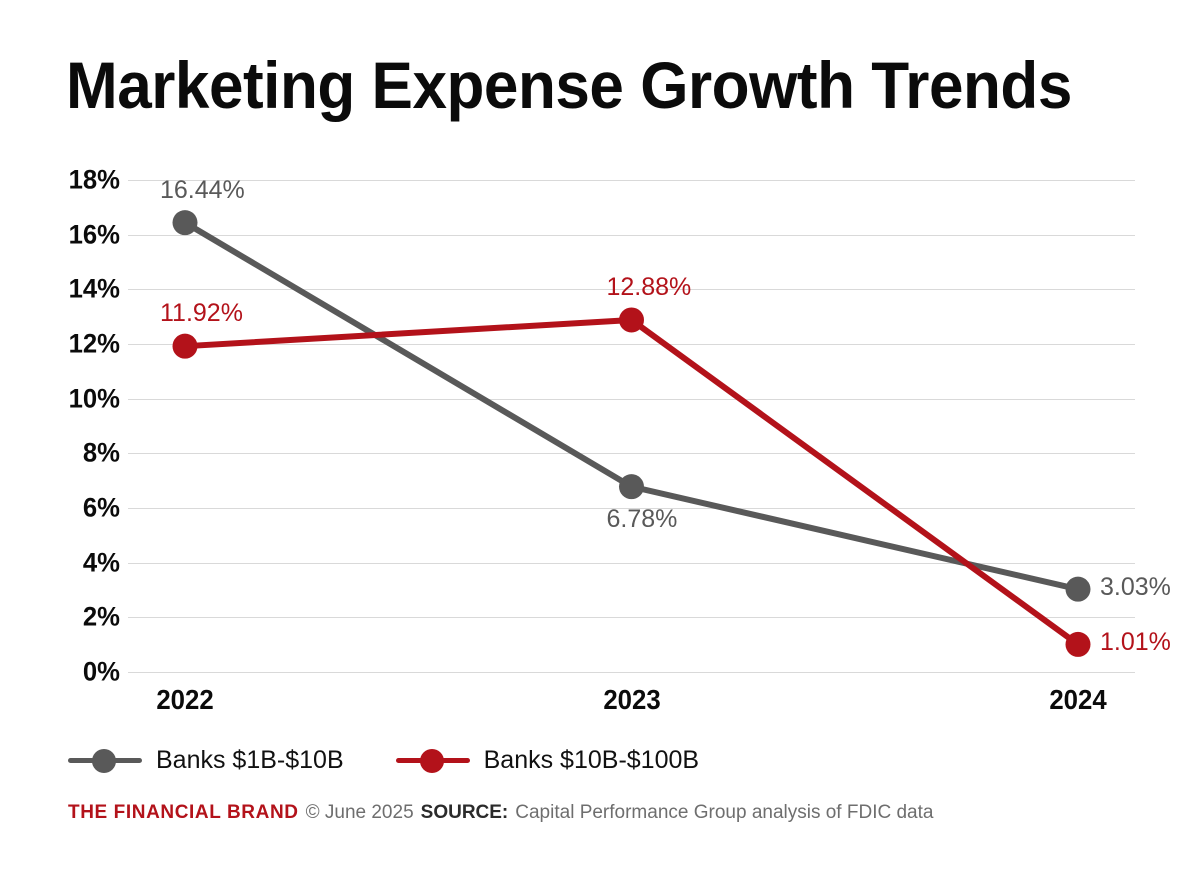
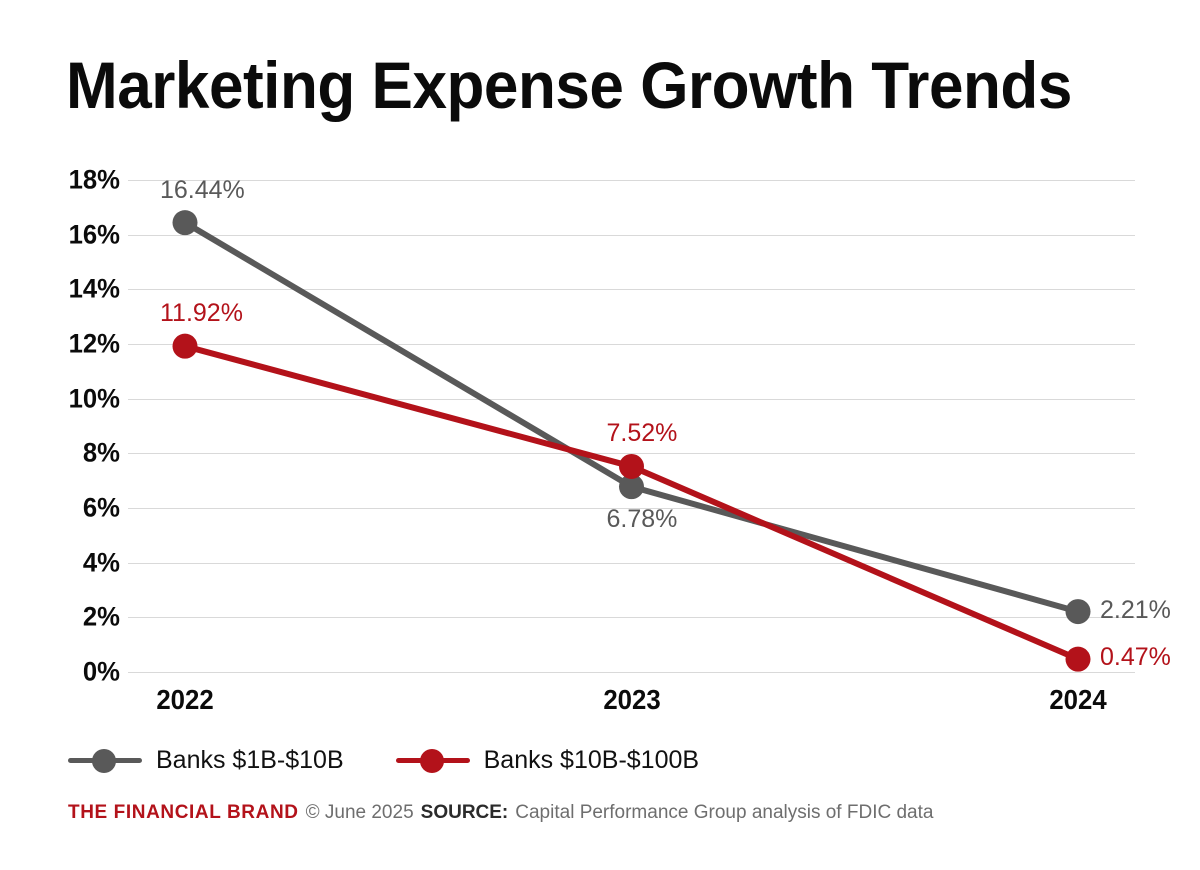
Banks $10B-$100B/2023: 12.88% -> 7.52%
Banks $1B-$10B/2024: 3.03% -> 2.21%
Banks $10B-$100B/2024: 1.01% -> 0.47%
